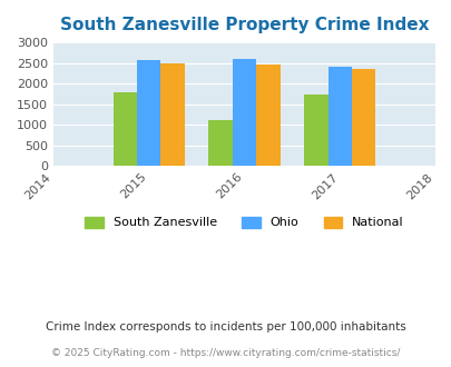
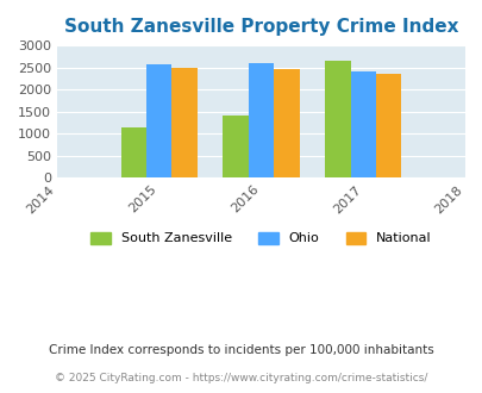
South Zanesville/2015: 1780 -> 1150
South Zanesville/2016: 1120 -> 1400
South Zanesville/2017: 1720 -> 2650
